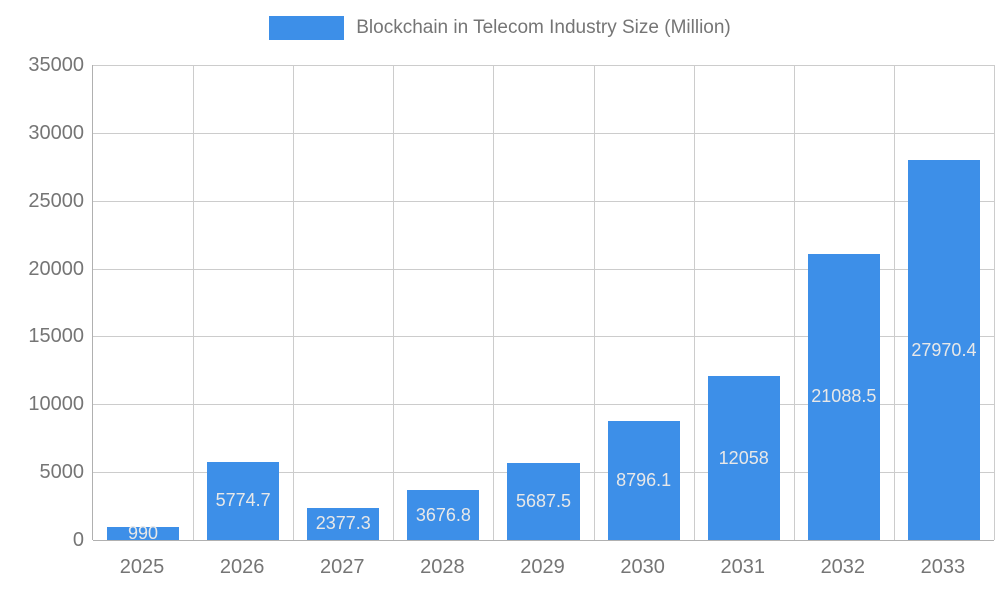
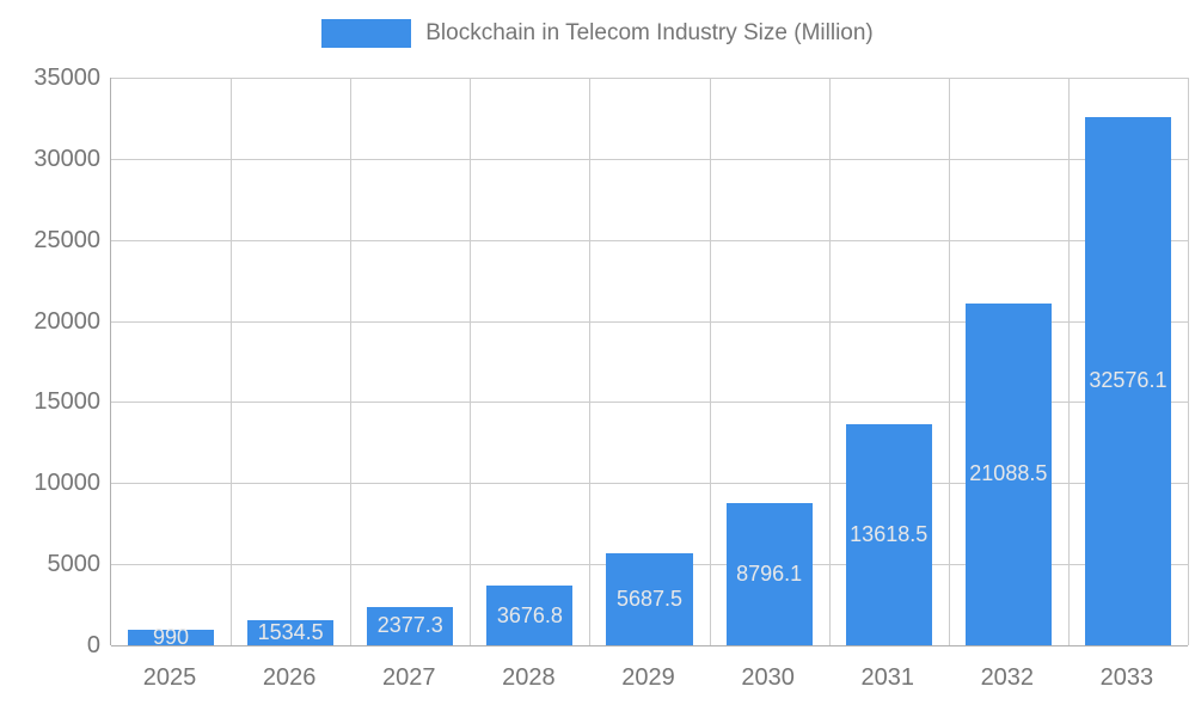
2026: 5774.7 -> 1534.5
2031: 12058 -> 13618.5
2033: 27970.4 -> 32576.1
